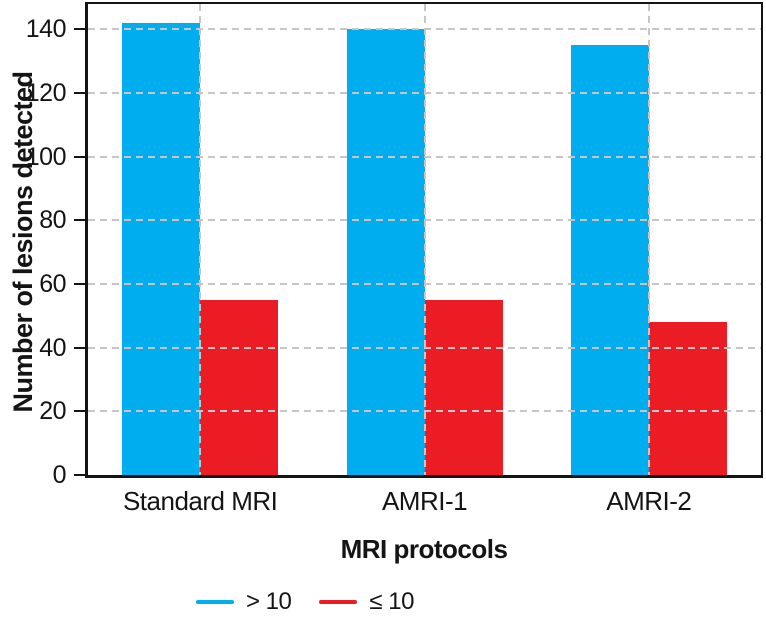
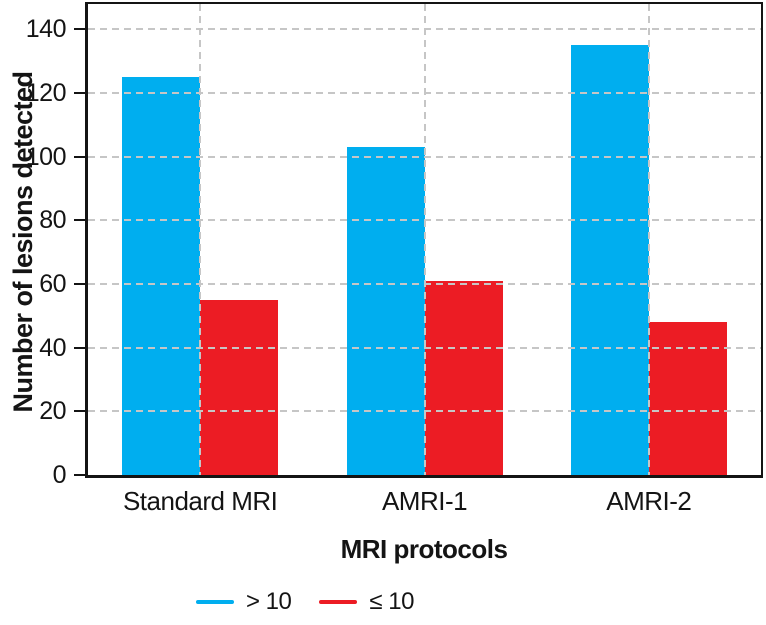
> 10/Standard MRI: 142 -> 125
> 10/AMRI-1: 140 -> 103
≤ 10/AMRI-1: 55 -> 61
